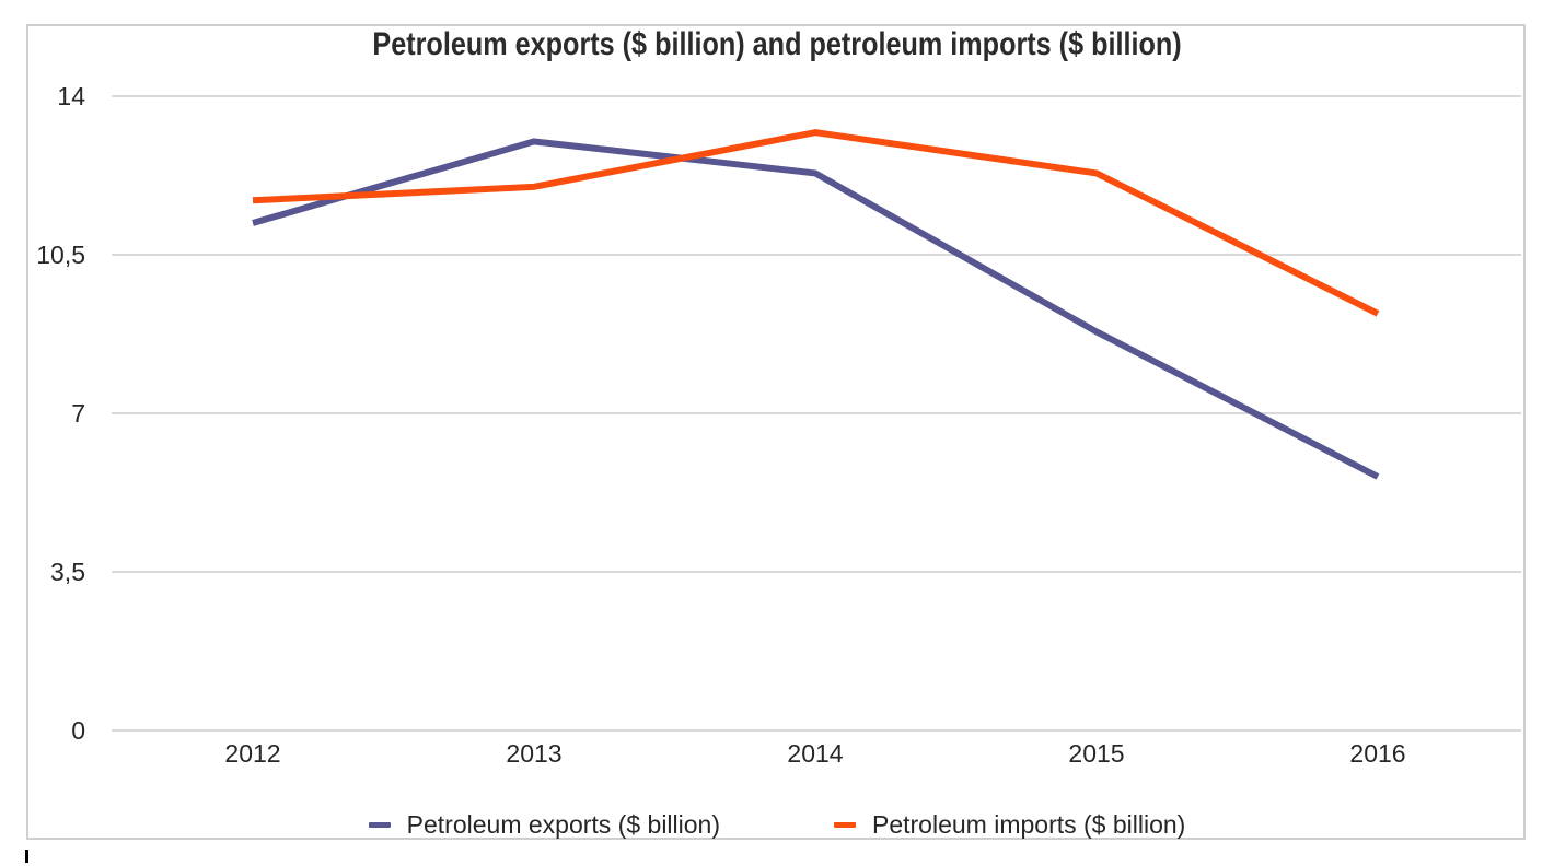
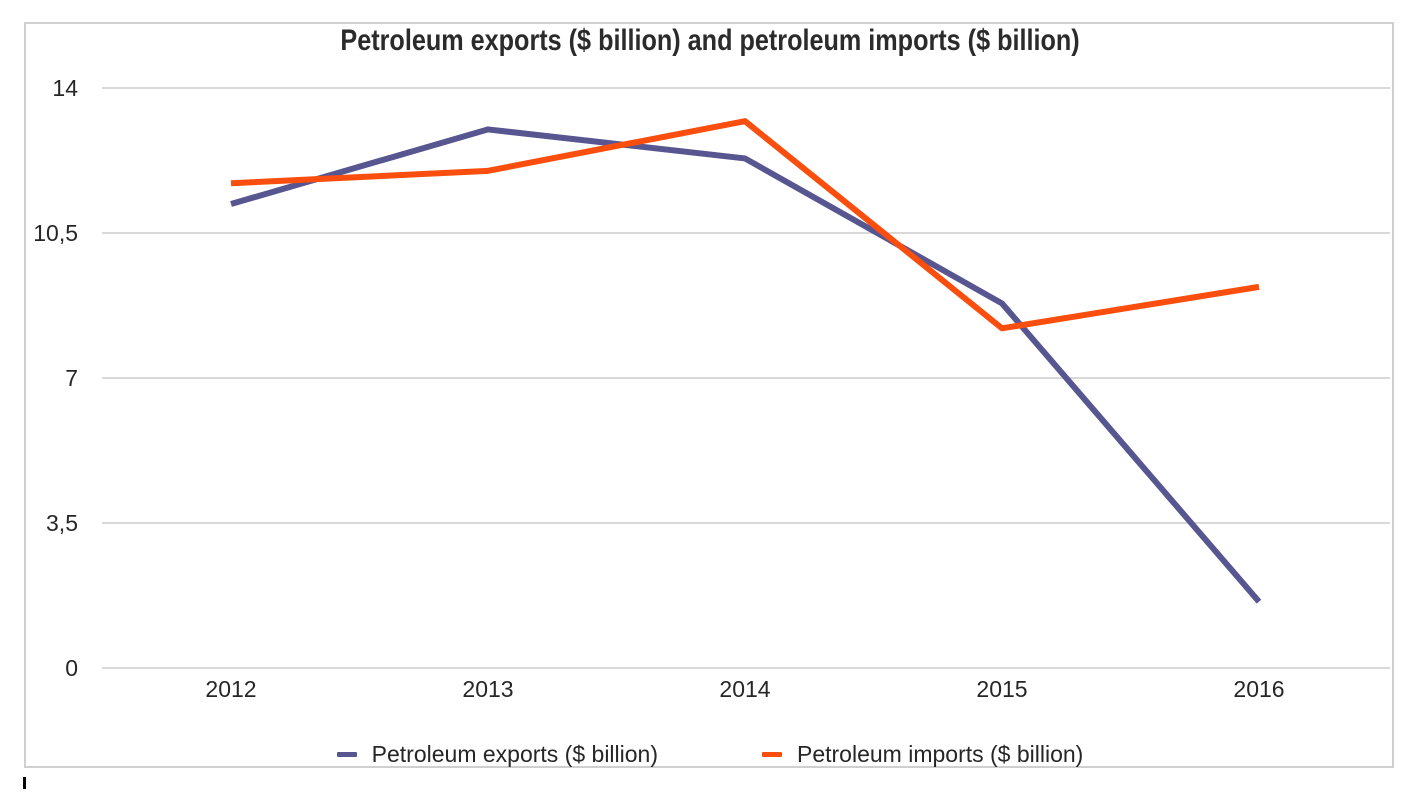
Petroleum imports ($ billion)/2015: 12.3 -> 8.2
Petroleum exports ($ billion)/2016: 5.6 -> 1.6
